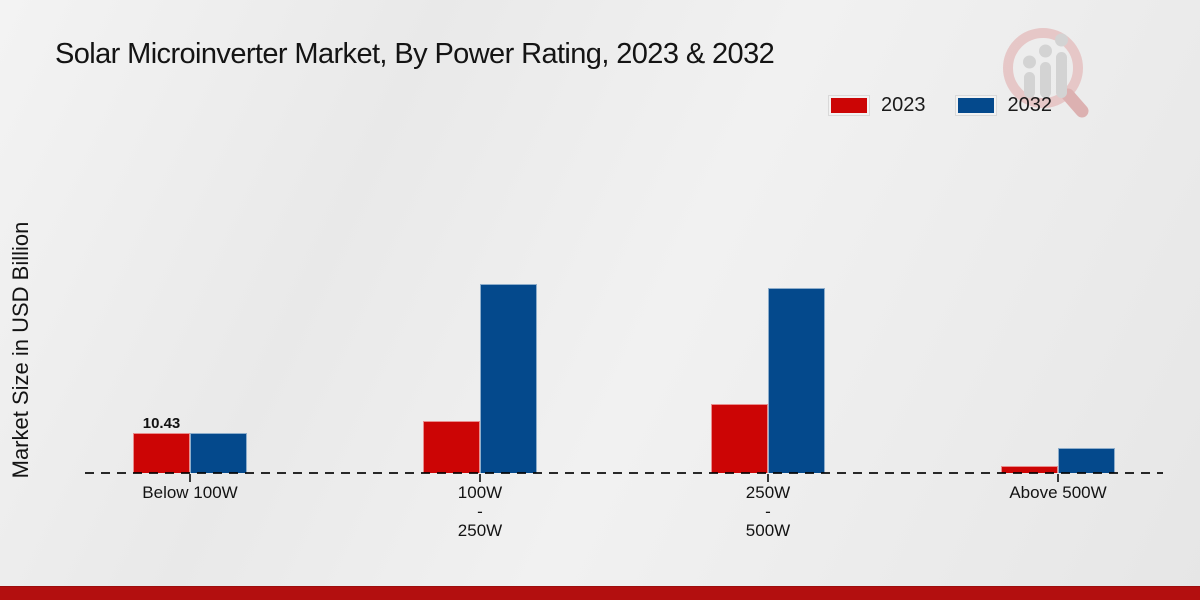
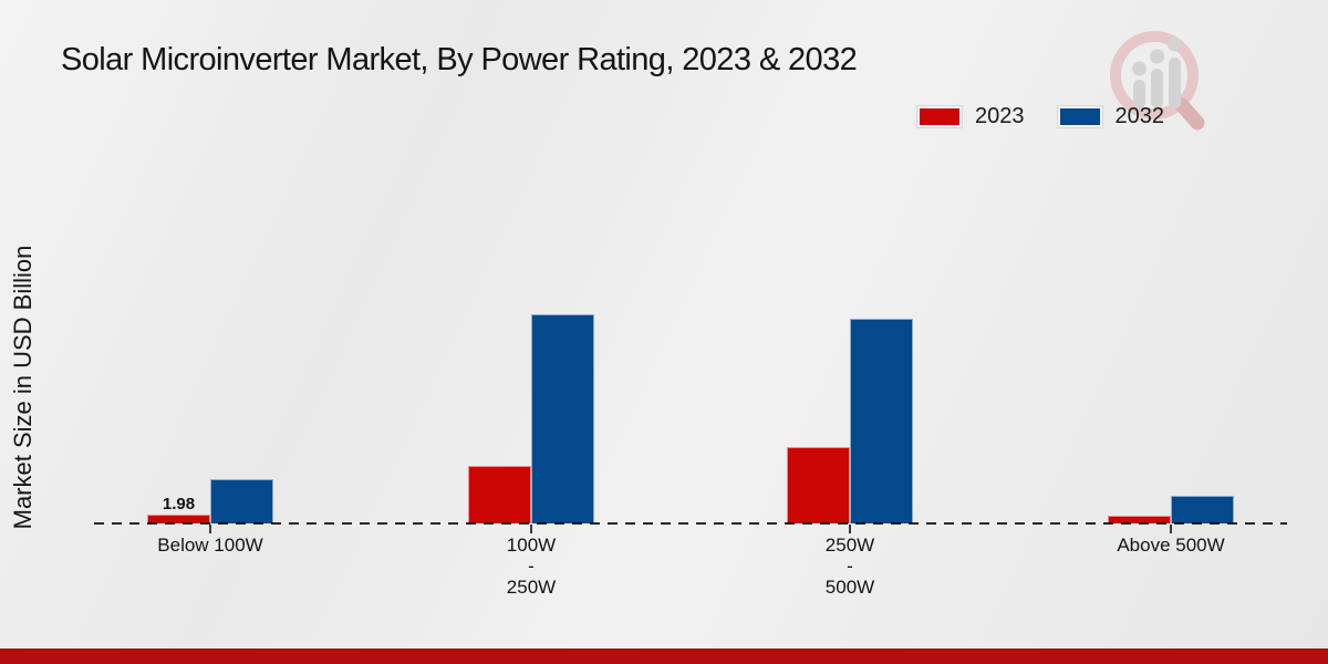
2023/Below 100W: 10.43 -> 1.98
